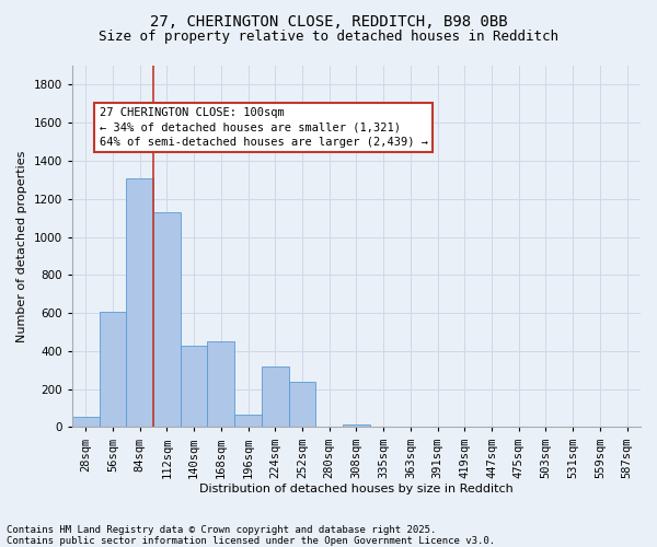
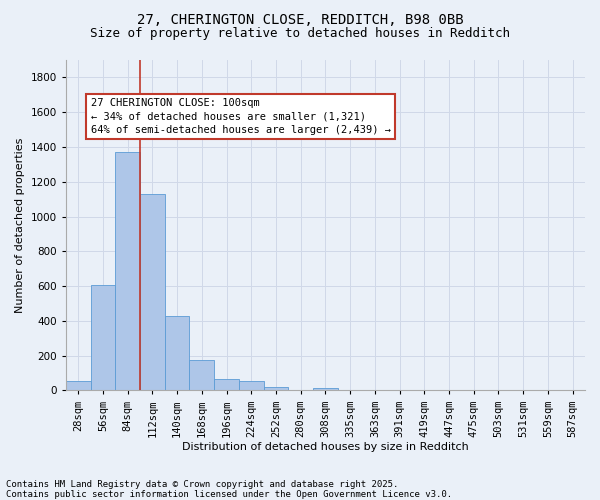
84sqm: 1310 -> 1370
168sqm: 450 -> 180
224sqm: 320 -> 60
252sqm: 240 -> 20
